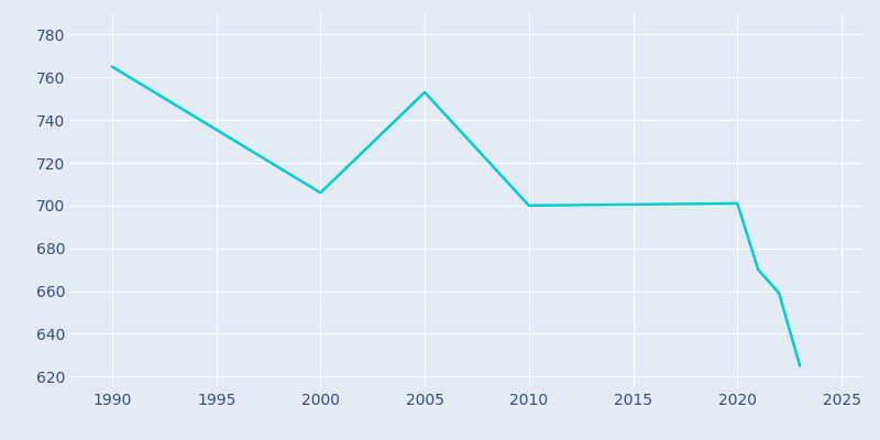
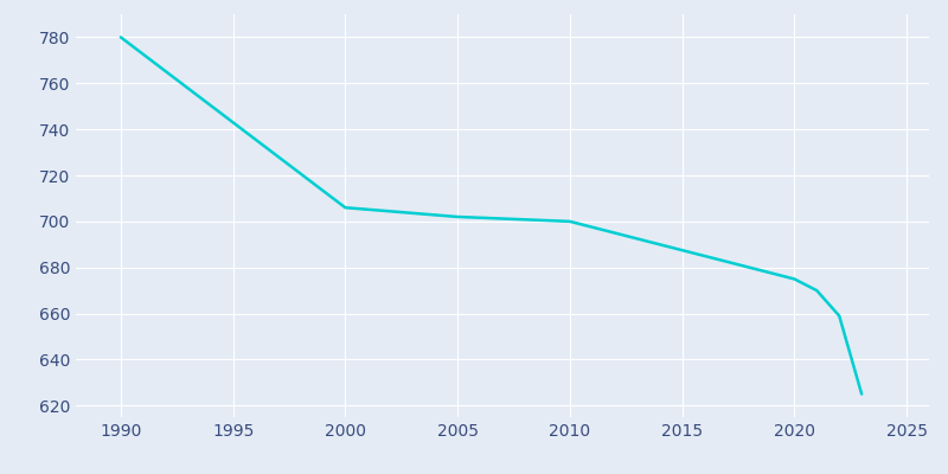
1990: 765 -> 780
2005: 753 -> 702
2020: 701 -> 675
